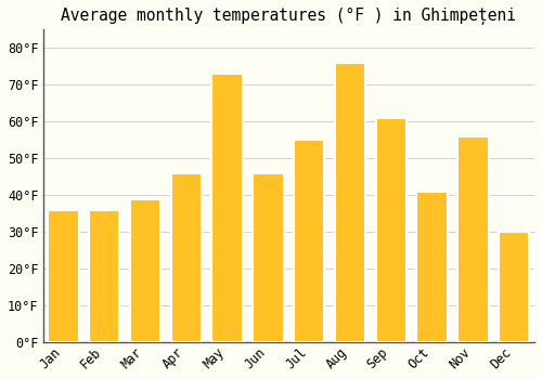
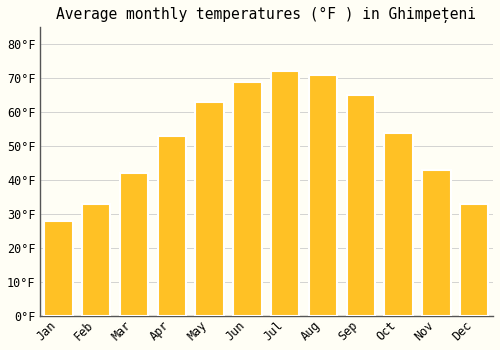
Jan: 36°F -> 28°F
Feb: 36°F -> 33°F
Mar: 39°F -> 42°F
Apr: 46°F -> 53°F
May: 73°F -> 63°F
Jun: 46°F -> 69°F
Jul: 55°F -> 72°F
Aug: 76°F -> 71°F
Sep: 61°F -> 65°F
Oct: 41°F -> 54°F
Nov: 56°F -> 43°F
Dec: 30°F -> 33°F
